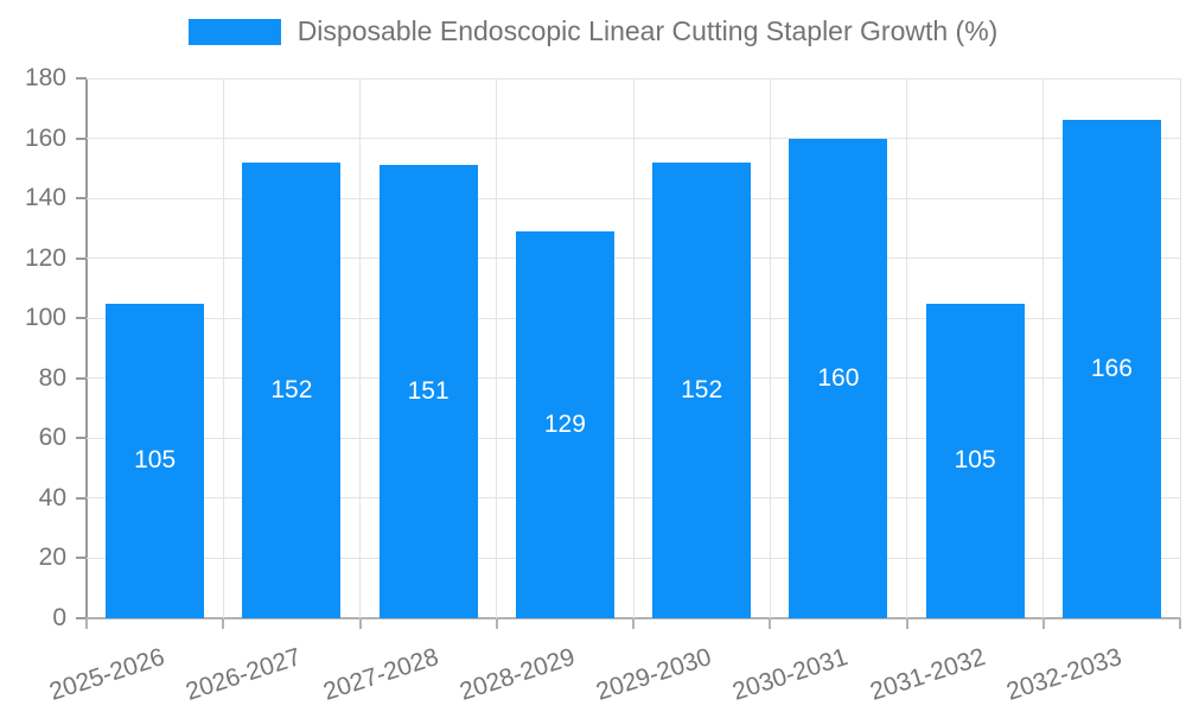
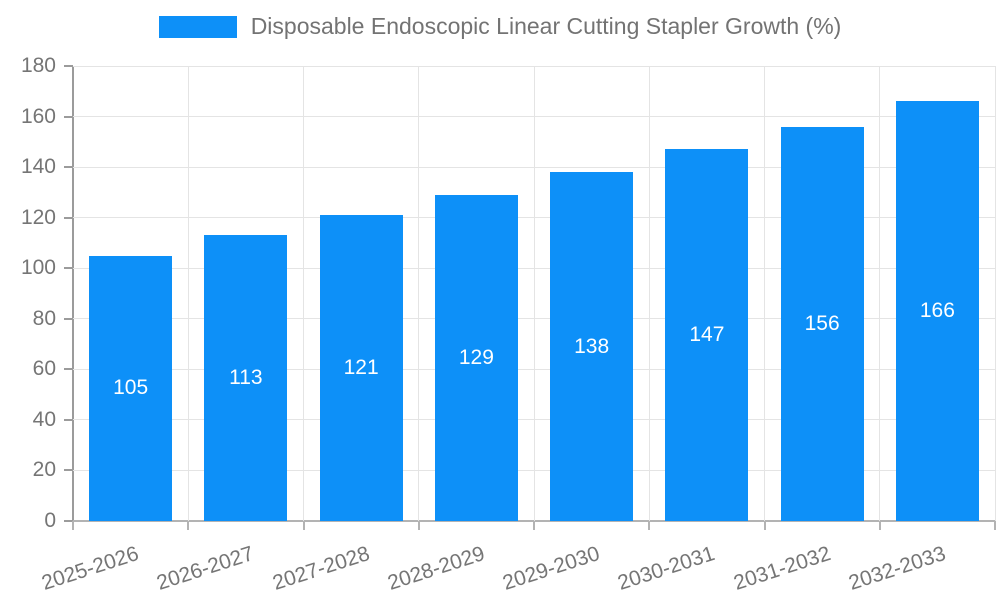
2026-2027: 152 -> 113
2027-2028: 151 -> 121
2029-2030: 152 -> 138
2030-2031: 160 -> 147
2031-2032: 105 -> 156
